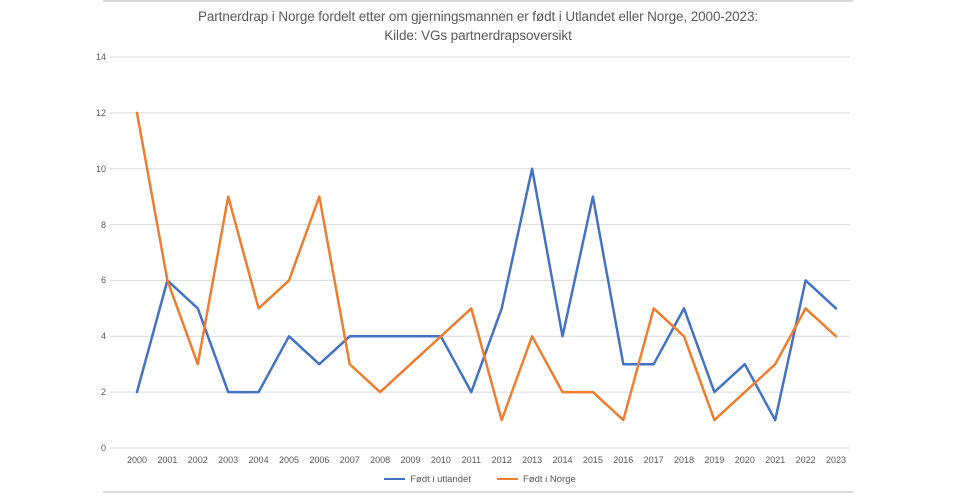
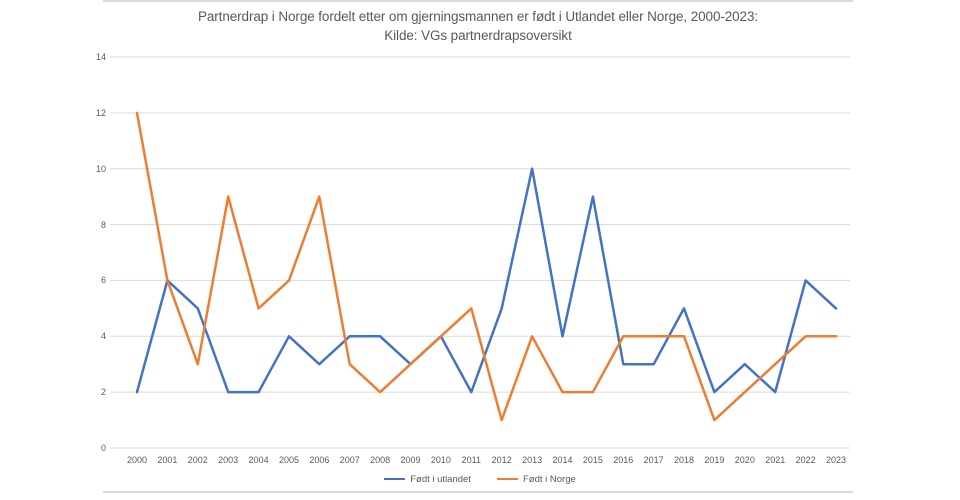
Født i utlandet/2009: 4 -> 3
Født i Norge/2016: 1 -> 4
Født i Norge/2017: 5 -> 4
Født i utlandet/2021: 1 -> 2
Født i Norge/2022: 5 -> 4
